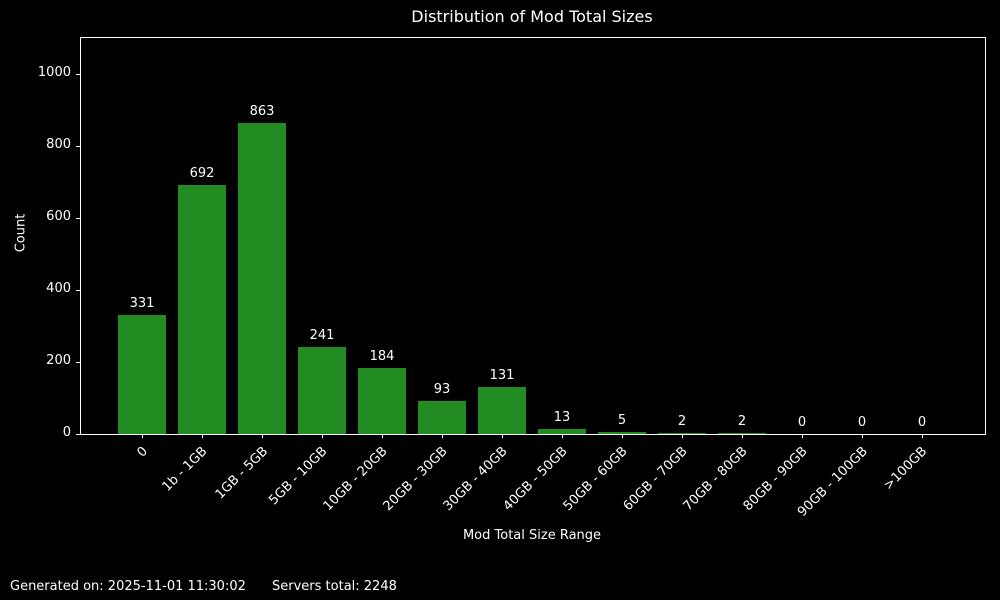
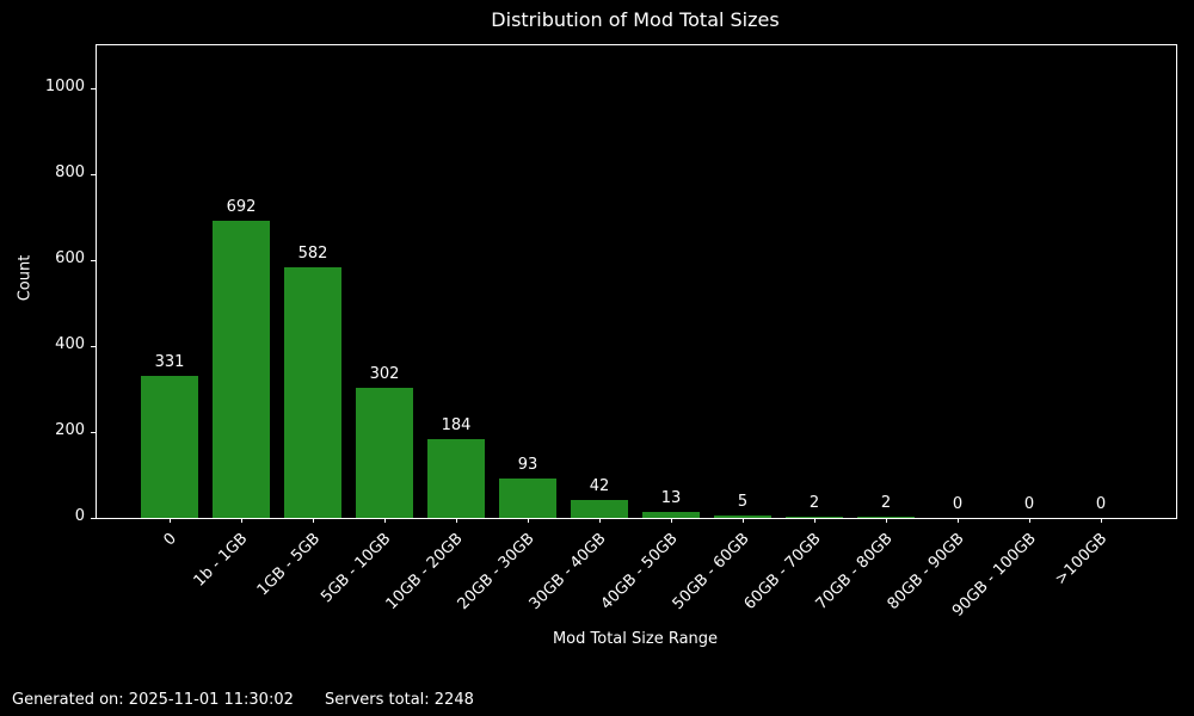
1GB - 5GB: 863 -> 582
5GB - 10GB: 241 -> 302
30GB - 40GB: 131 -> 42
